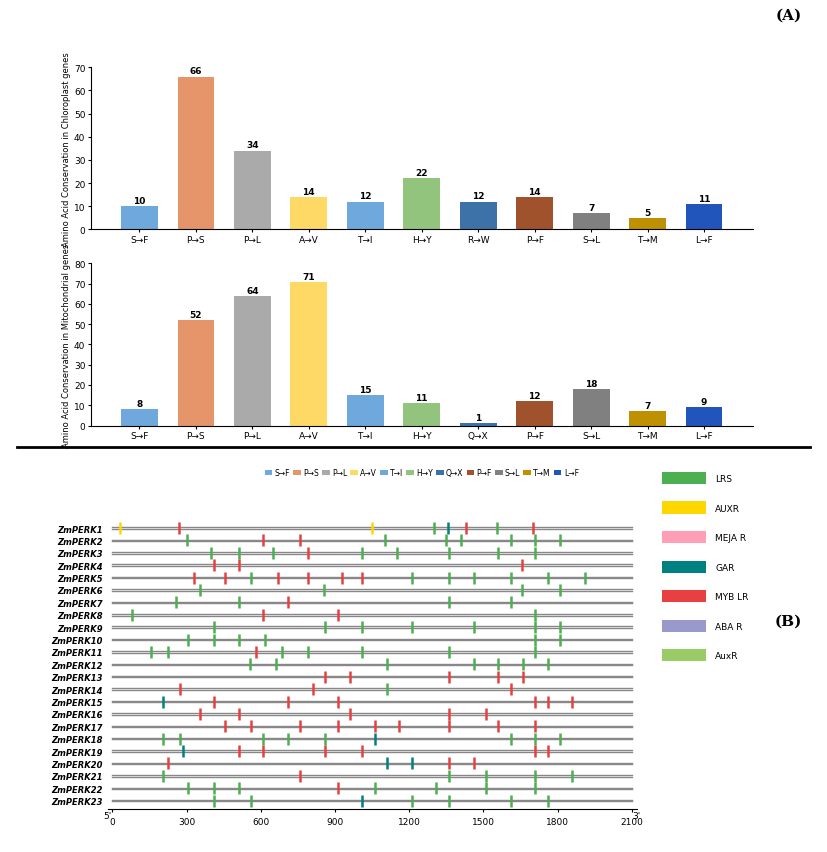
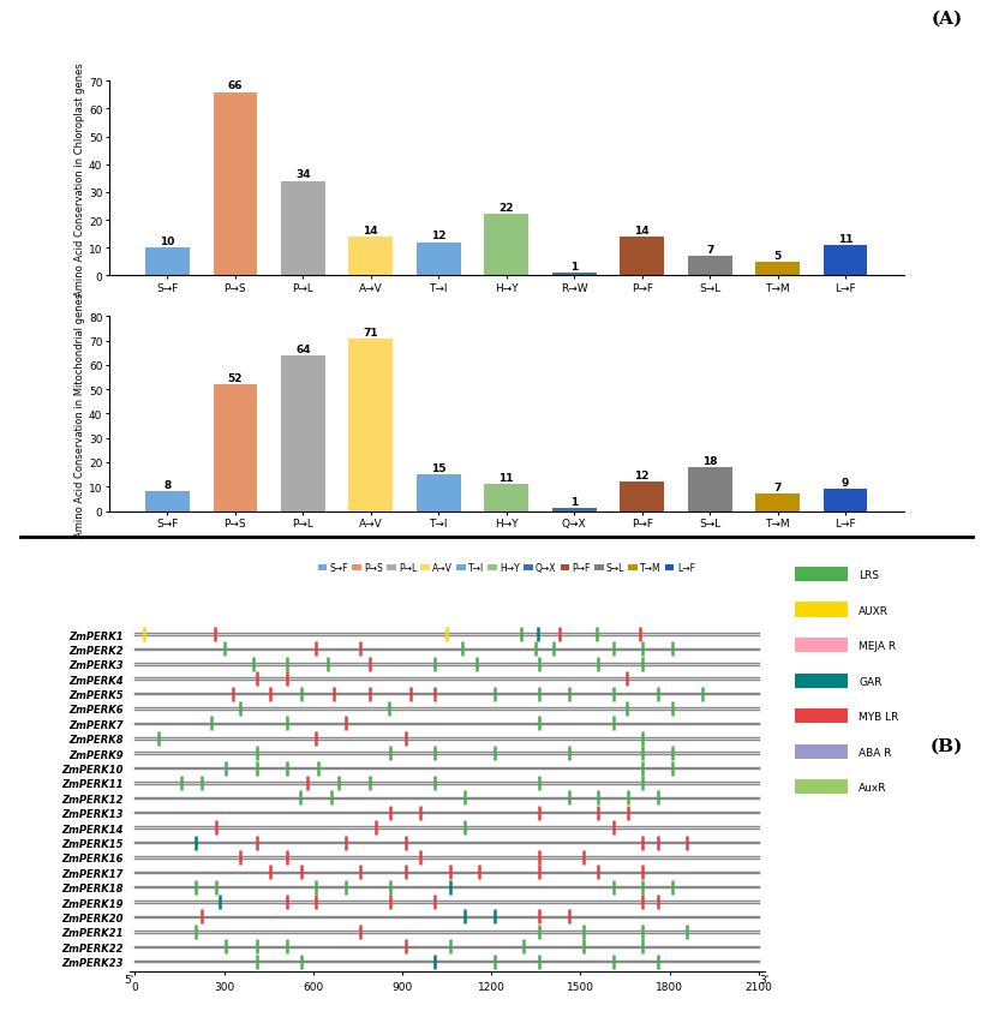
R→W: 12 -> 1
